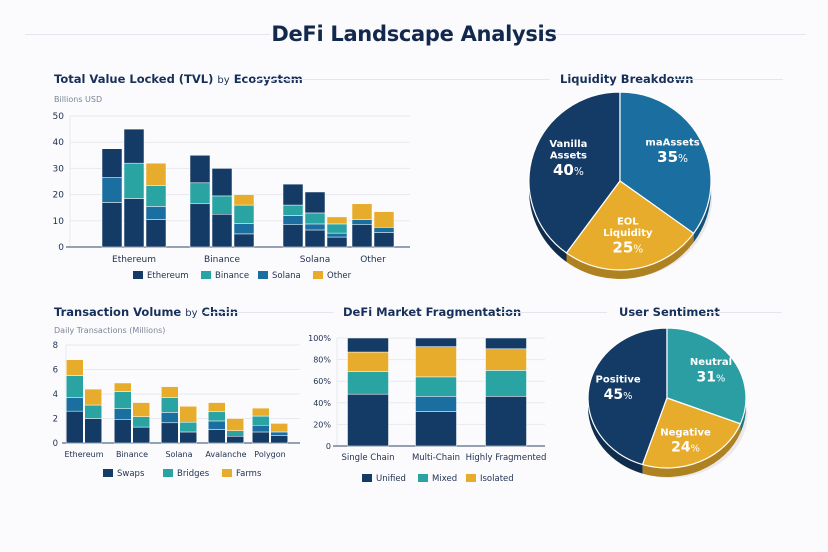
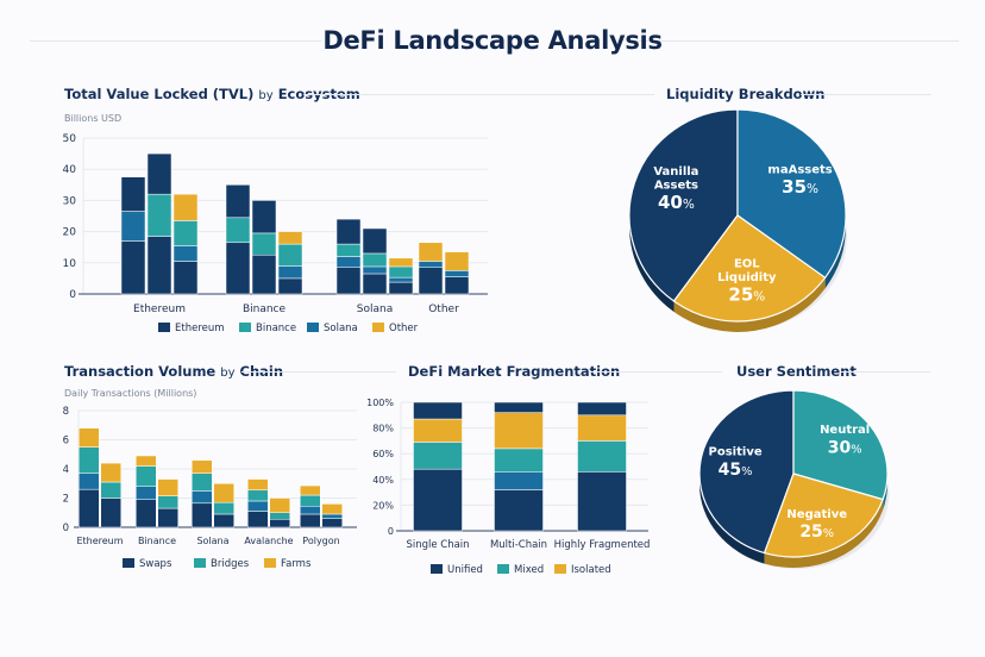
User Sentiment/Neutral: 31 -> 30
User Sentiment/Negative: 24 -> 25
